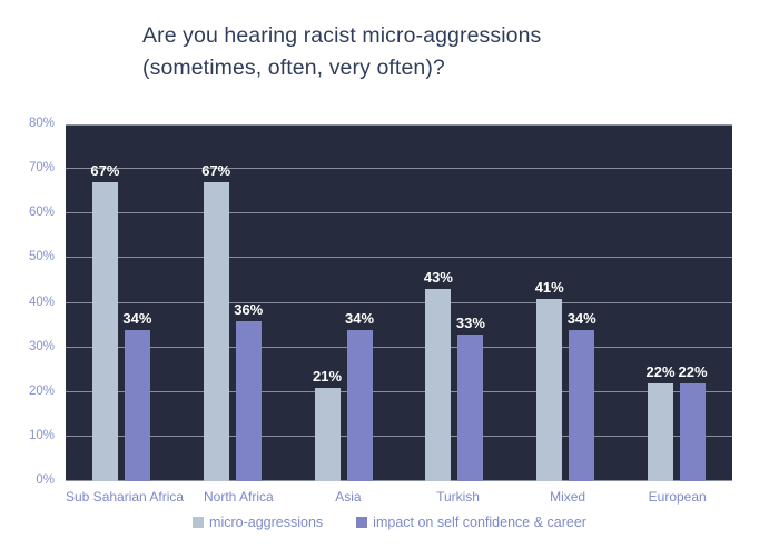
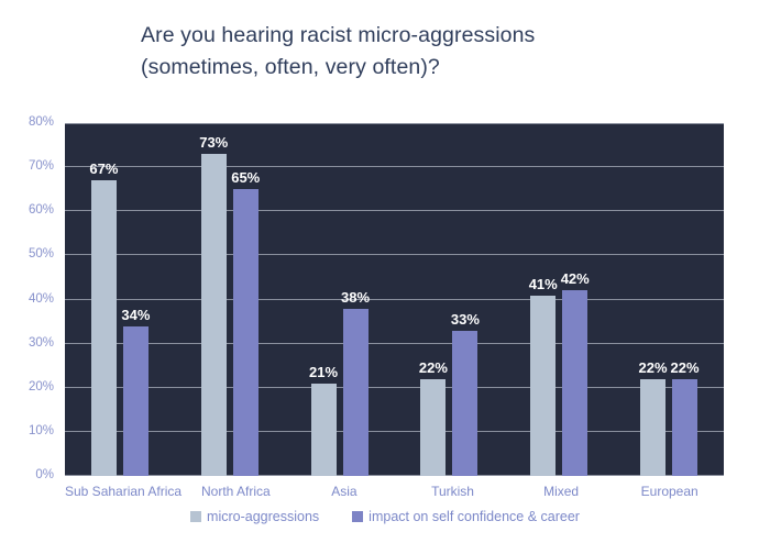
micro-aggressions/North Africa: 67% -> 73%
impact on self confidence & career/North Africa: 36% -> 65%
impact on self confidence & career/Asia: 34% -> 38%
micro-aggressions/Turkish: 43% -> 22%
impact on self confidence & career/Mixed: 34% -> 42%
